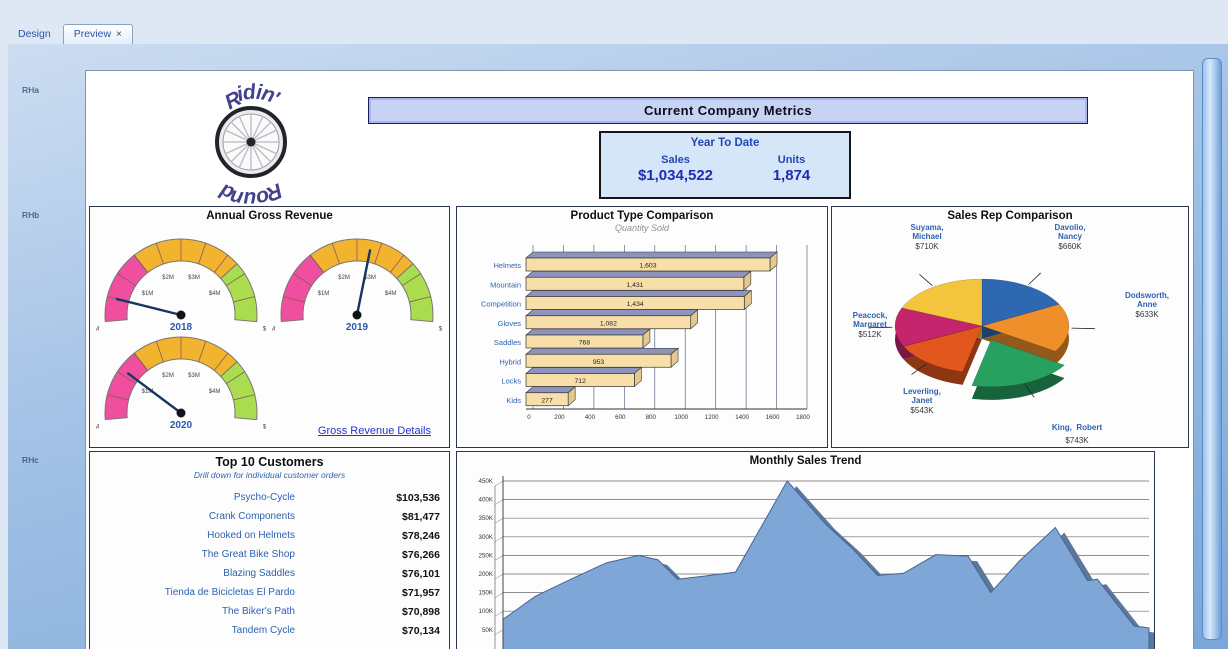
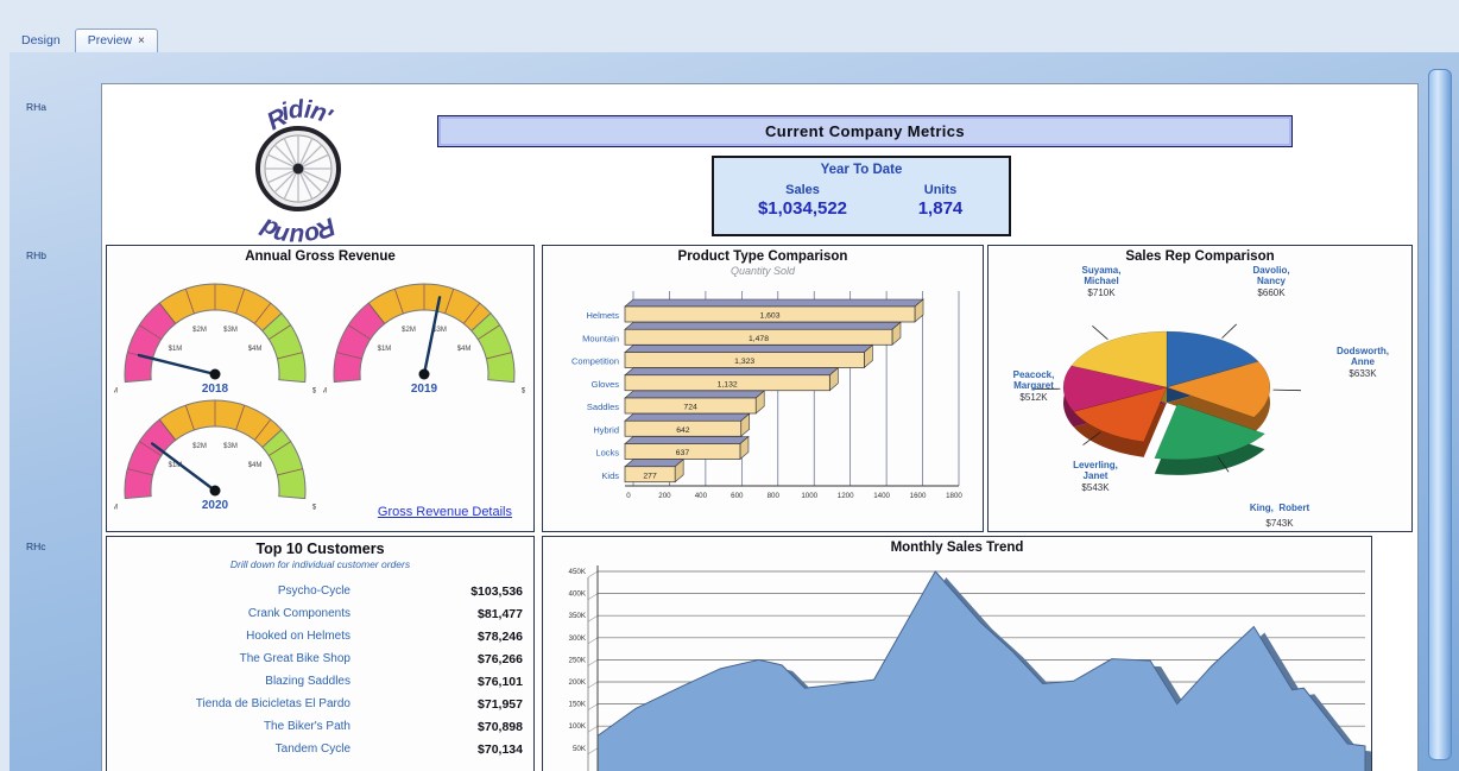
Product Type Comparison/Mountain: 1,431 -> 1,478
Product Type Comparison/Competition: 1,434 -> 1,323
Product Type Comparison/Gloves: 1,082 -> 1,132
Product Type Comparison/Saddles: 768 -> 724
Product Type Comparison/Hybrid: 953 -> 642
Product Type Comparison/Locks: 712 -> 637
